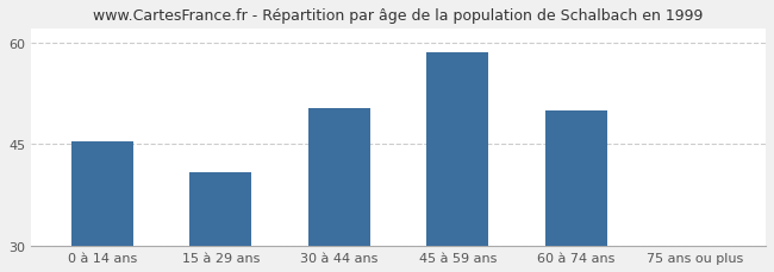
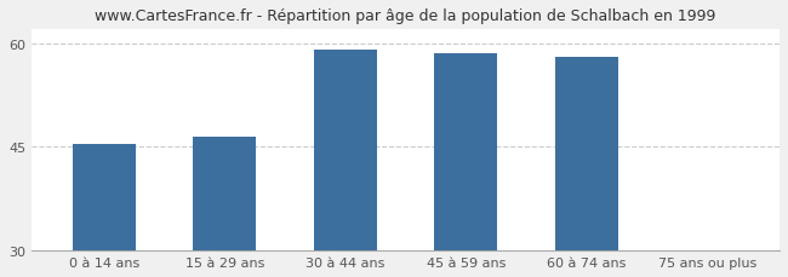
15 à 29 ans: 40.8 -> 46.5
30 à 44 ans: 50.4 -> 59.0
60 à 74 ans: 50.0 -> 58.0
